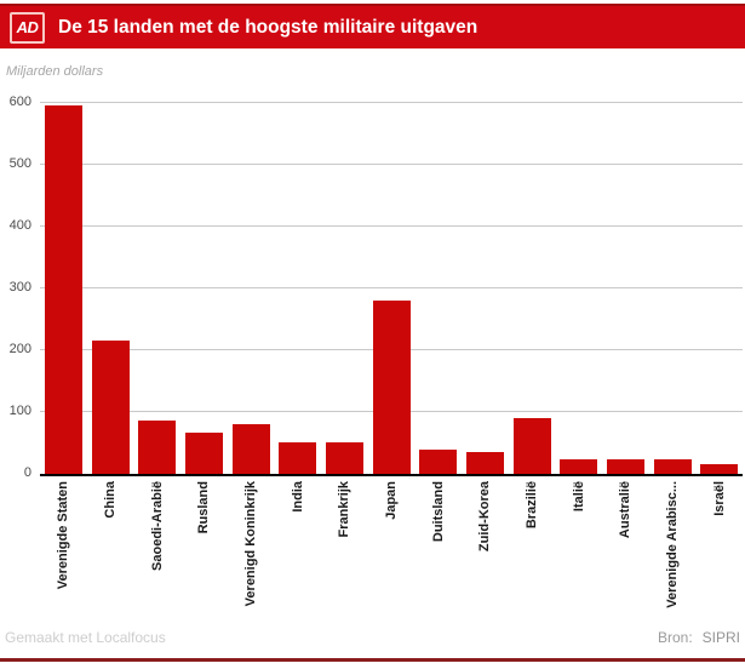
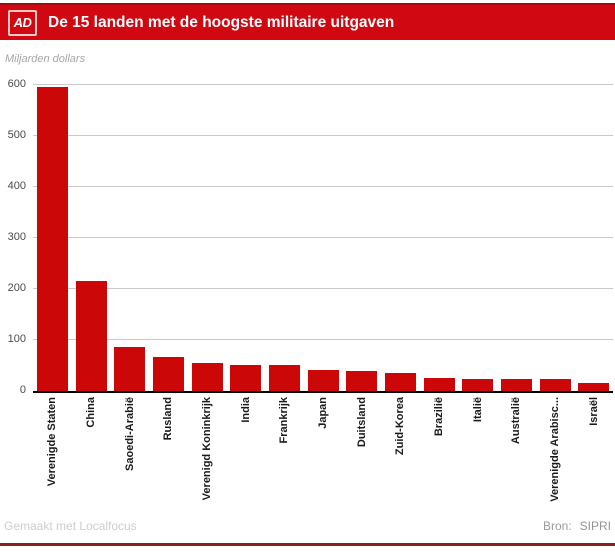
Verenigd Koninkrijk: 80 -> 60
Japan: 280 -> 40
Brazilië: 90 -> 20
